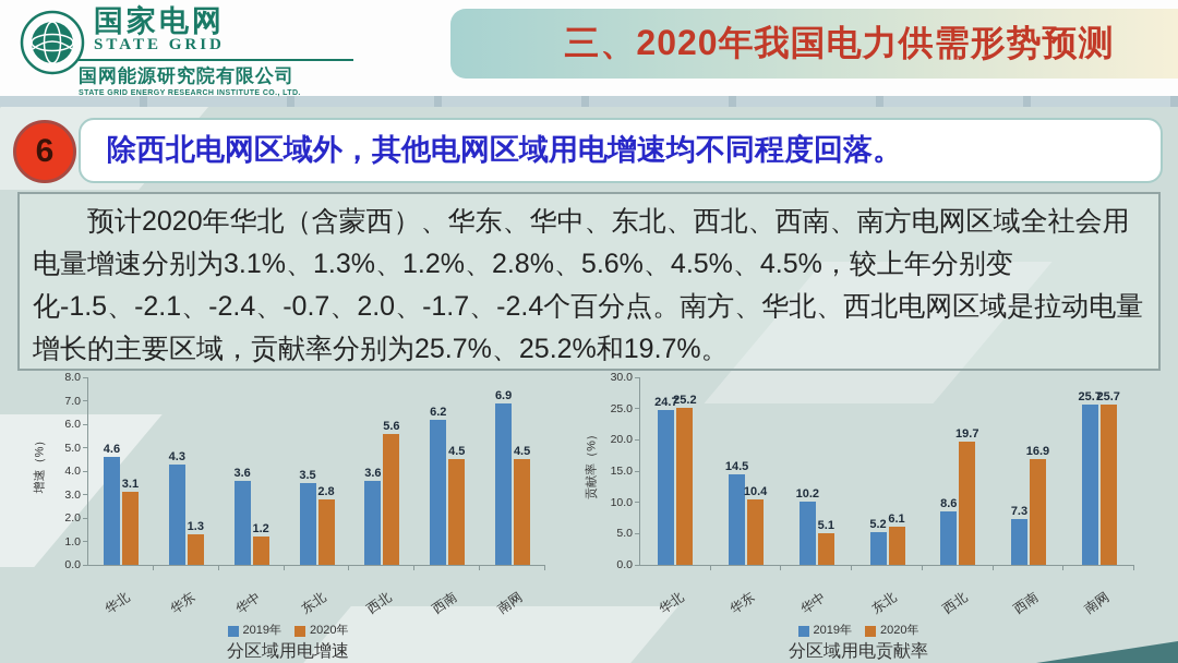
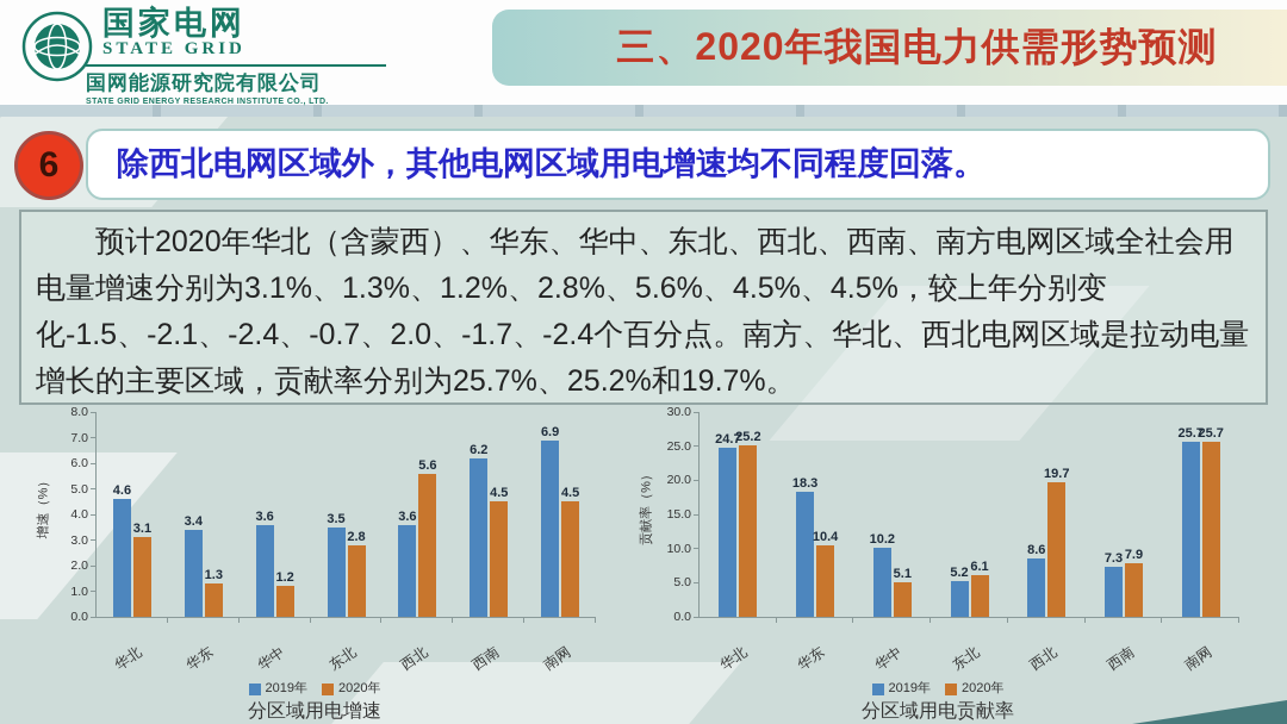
分区域用电增速/2019年/华东: 4.3 -> 3.4
分区域用电贡献率/2019年/华东: 14.5 -> 18.3
分区域用电贡献率/2020年/西南: 16.9 -> 7.9
